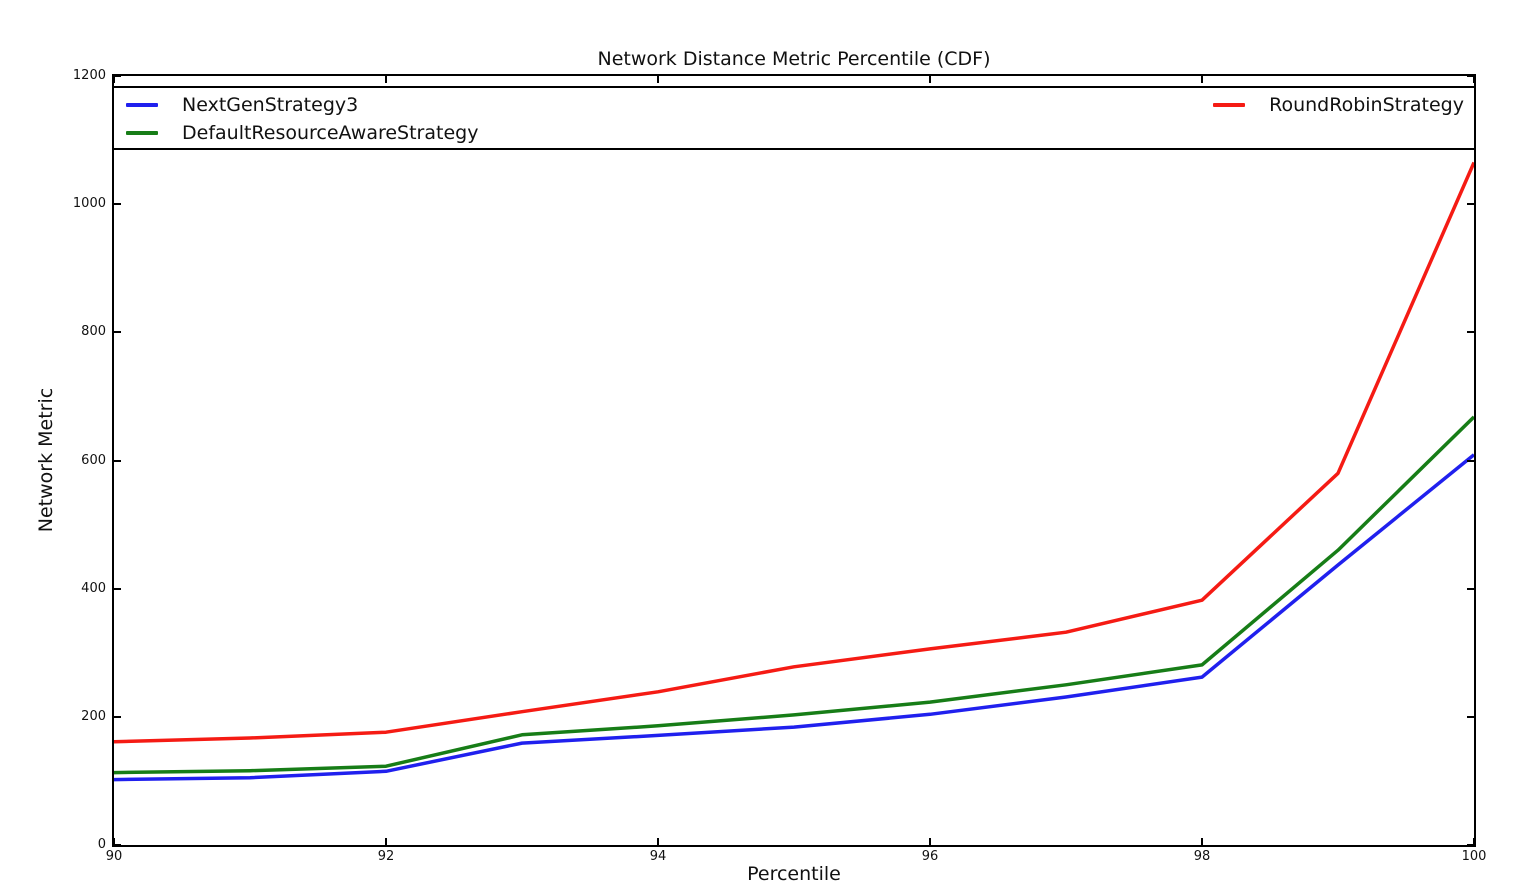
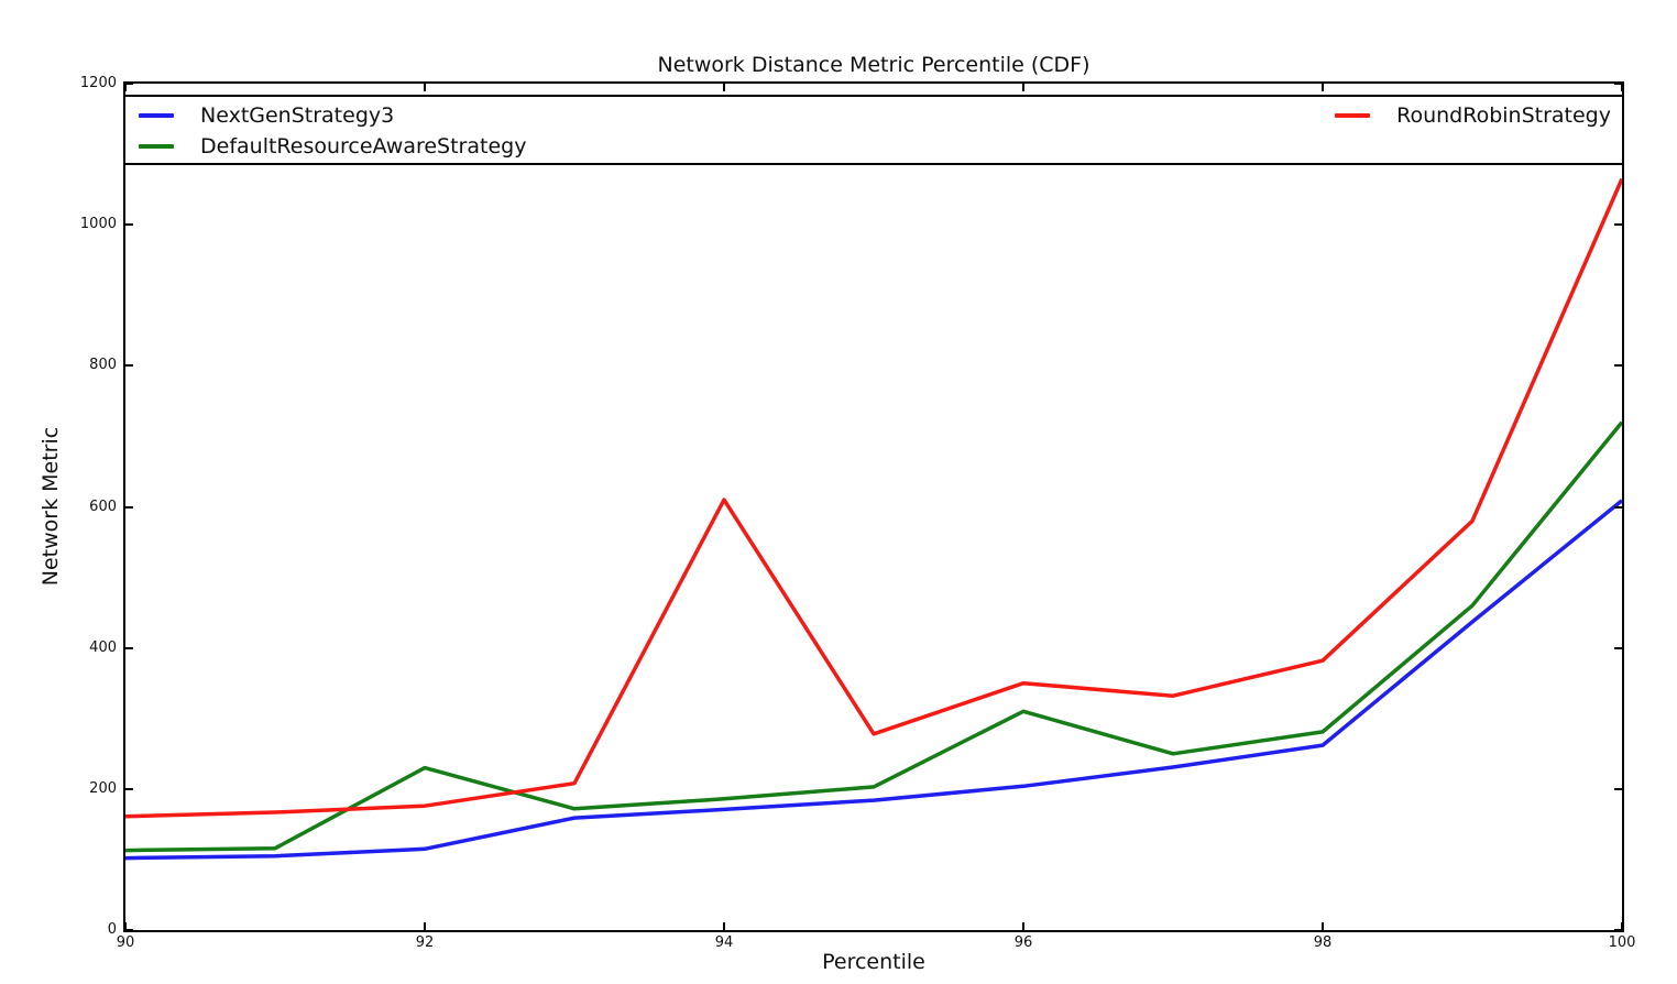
DefaultResourceAwareStrategy/92: 120 -> 230
RoundRobinStrategy/94: 240 -> 610
DefaultResourceAwareStrategy/96: 220 -> 310
RoundRobinStrategy/96: 310 -> 350
DefaultResourceAwareStrategy/100: 670 -> 720
